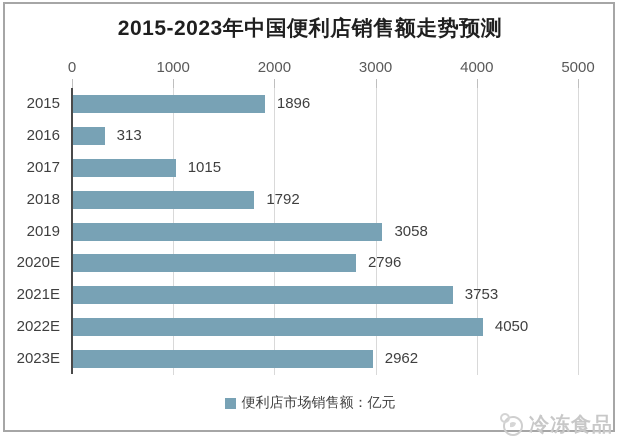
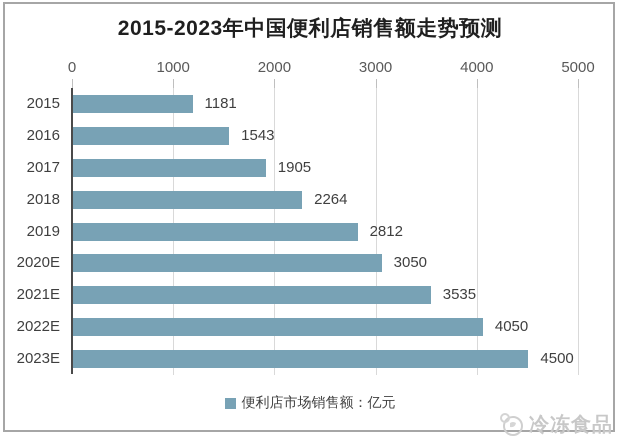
2015: 1896 -> 1181
2016: 313 -> 1543
2017: 1015 -> 1905
2018: 1792 -> 2264
2019: 3058 -> 2812
2020E: 2796 -> 3050
2021E: 3753 -> 3535
2023E: 2962 -> 4500
